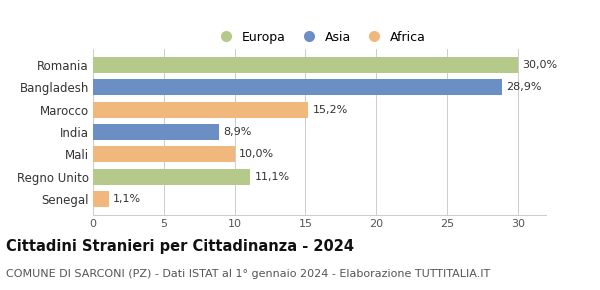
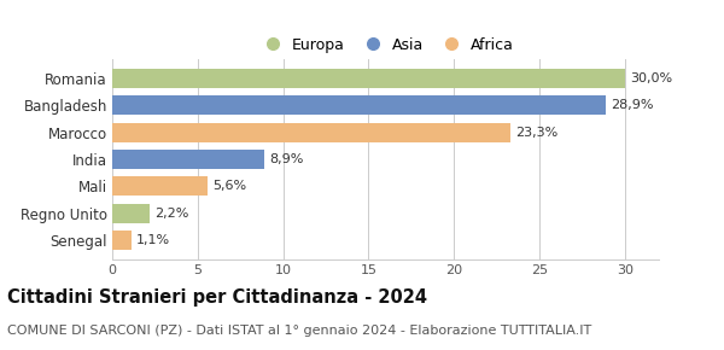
Marocco: 15,2% -> 23,3%
Mali: 10,0% -> 5,6%
Regno Unito: 11,1% -> 2,2%
